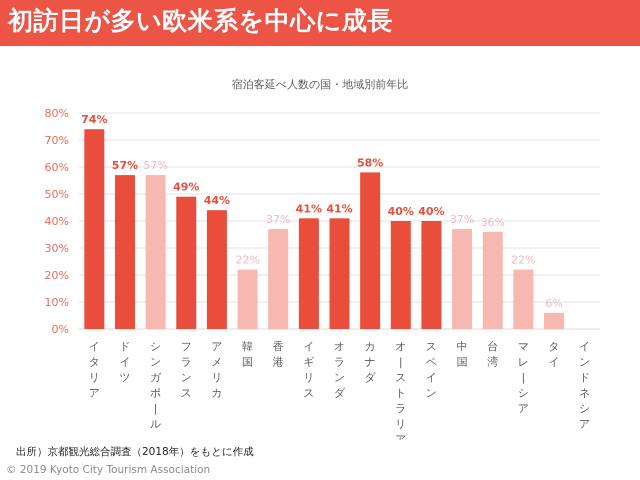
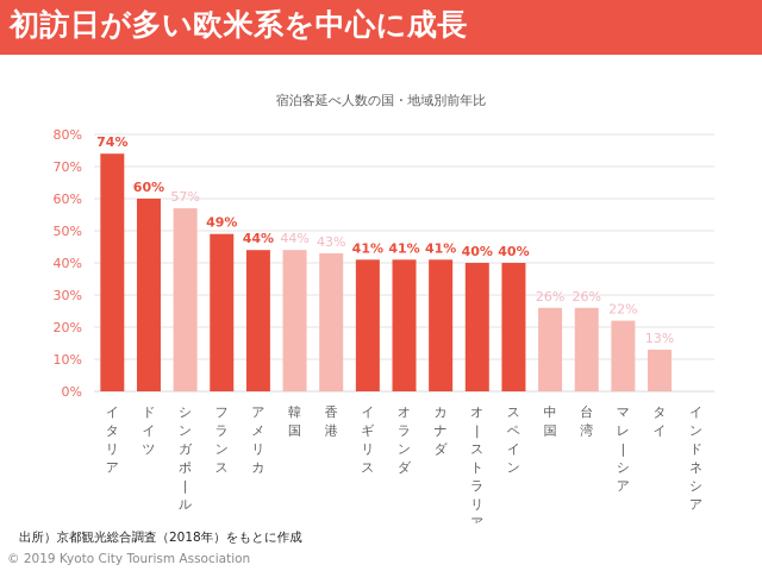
ドイツ: 57% -> 60%
韓国: 22% -> 44%
香港: 37% -> 43%
カナダ: 58% -> 41%
中国: 37% -> 26%
台湾: 36% -> 26%
タイ: 6% -> 13%
